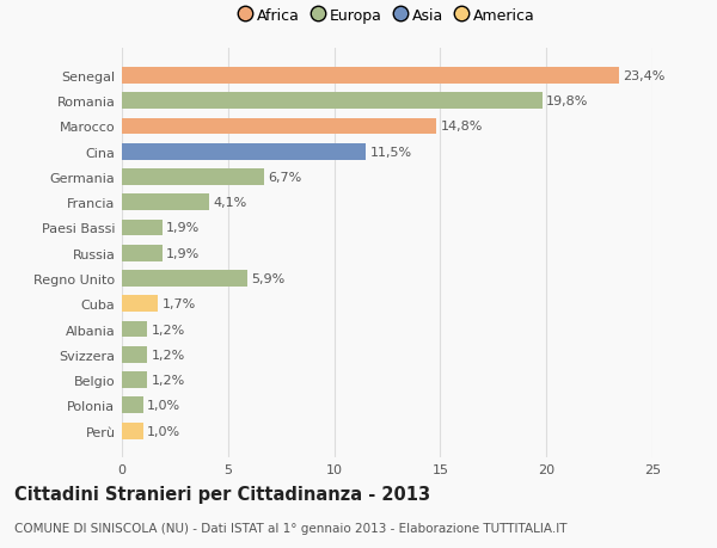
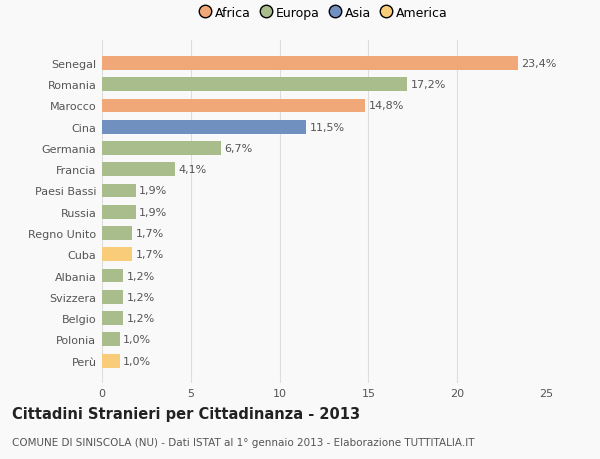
Romania: 19,8% -> 17,2%
Regno Unito: 5,9% -> 1,7%
